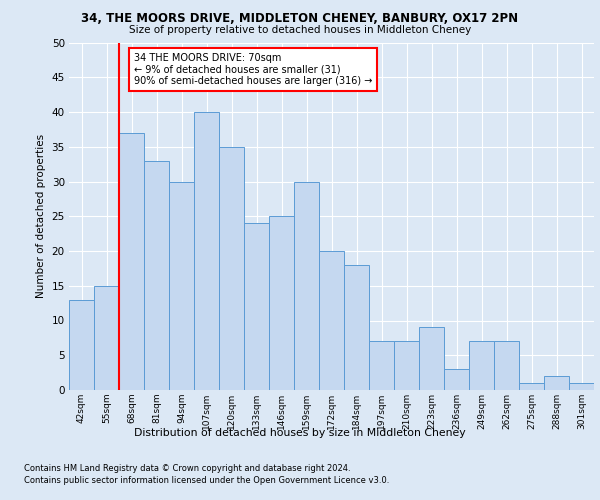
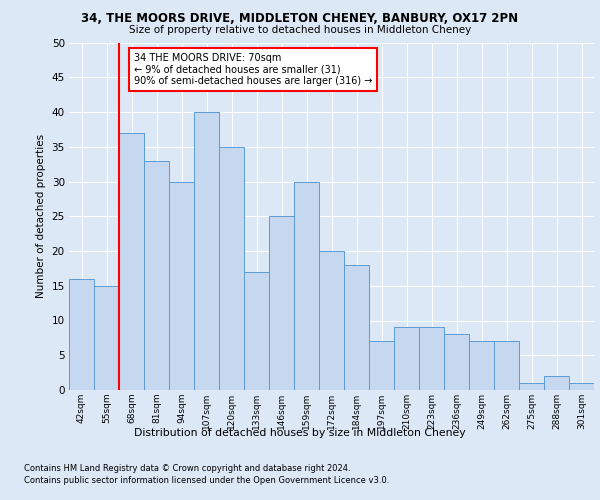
42sqm: 13 -> 16
133sqm: 24 -> 17
210sqm: 7 -> 9
236sqm: 3 -> 8
